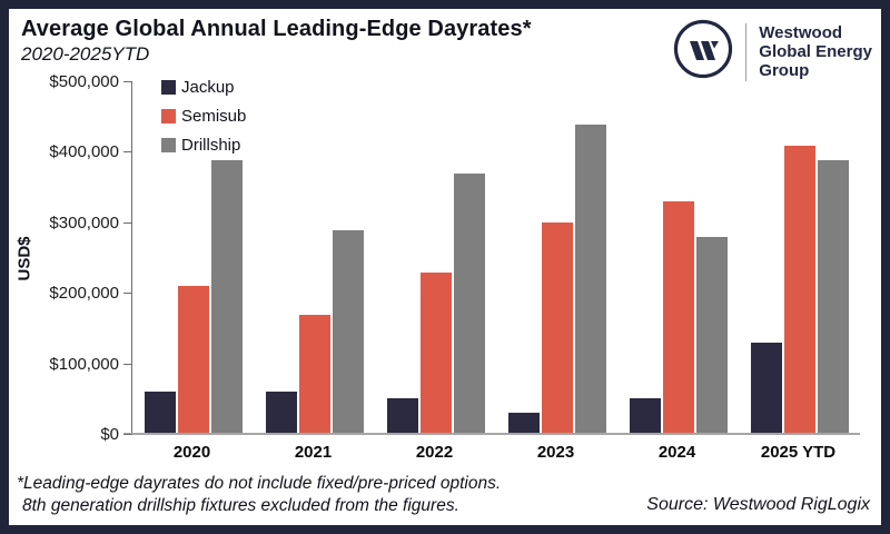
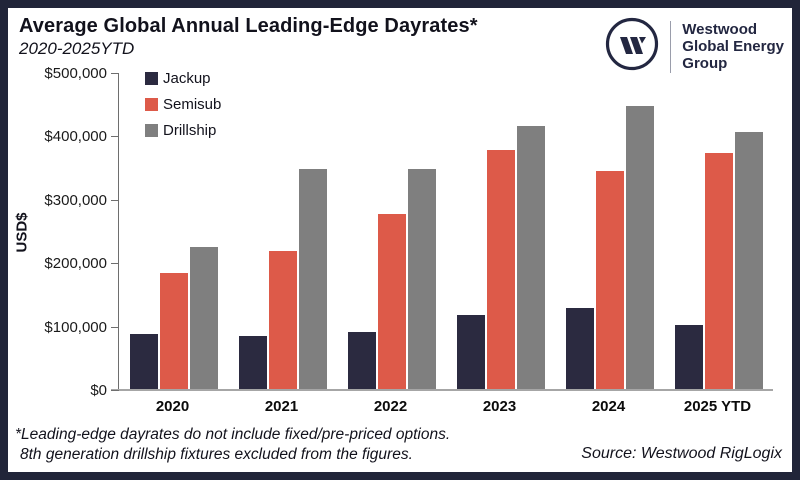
Jackup/2020: $60000 -> $90000
Semisub/2020: $210000 -> $180000
Drillship/2020: $390000 -> $230000
Jackup/2021: $60000 -> $80000
Semisub/2021: $170000 -> $220000
Drillship/2021: $290000 -> $350000
Jackup/2022: $50000 -> $90000
Semisub/2022: $230000 -> $280000
Drillship/2022: $370000 -> $350000
Jackup/2023: $30000 -> $120000
Semisub/2023: $300000 -> $380000
Drillship/2023: $440000 -> $420000
Jackup/2024: $50000 -> $130000
Semisub/2024: $330000 -> $350000
Drillship/2024: $280000 -> $450000
Jackup/2025 YTD: $130000 -> $100000
Semisub/2025 YTD: $410000 -> $380000
Drillship/2025 YTD: $390000 -> $410000
